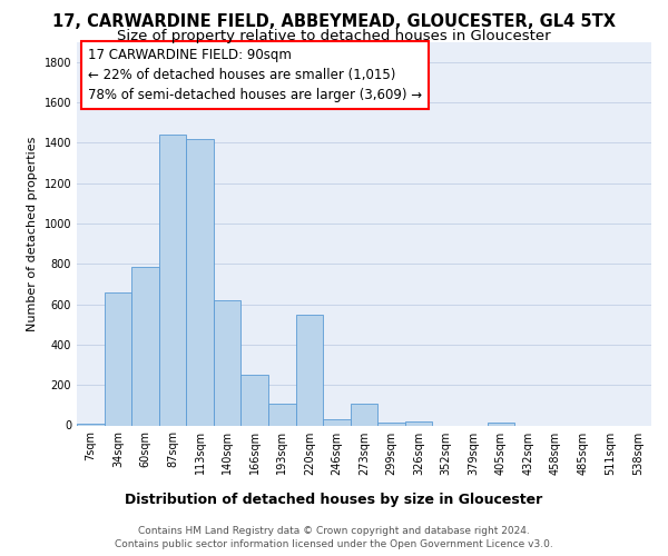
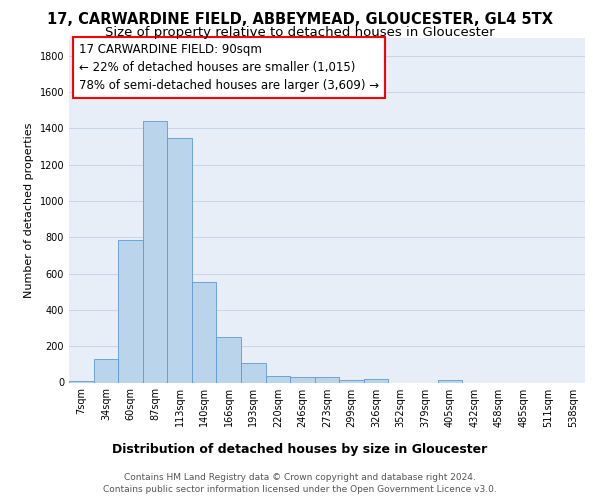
34sqm: 660 -> 130
113sqm: 1420 -> 1340
140sqm: 620 -> 560
220sqm: 550 -> 40
273sqm: 110 -> 30
